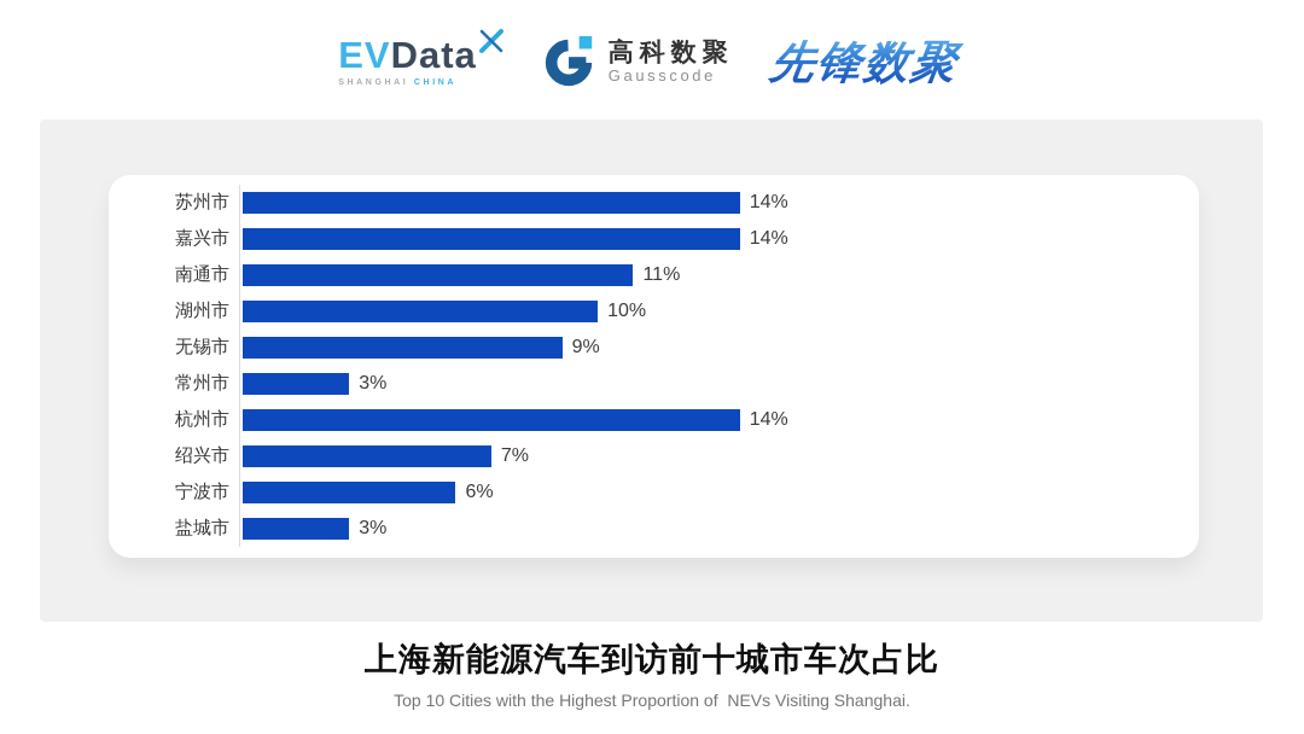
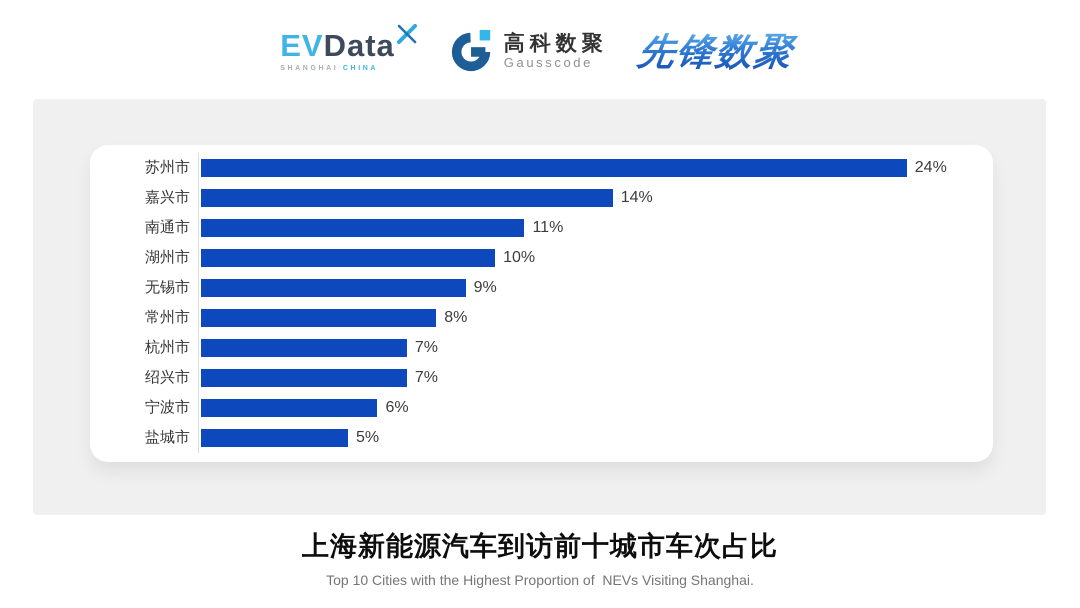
苏州市: 14% -> 24%
常州市: 3% -> 8%
杭州市: 14% -> 7%
盐城市: 3% -> 5%
